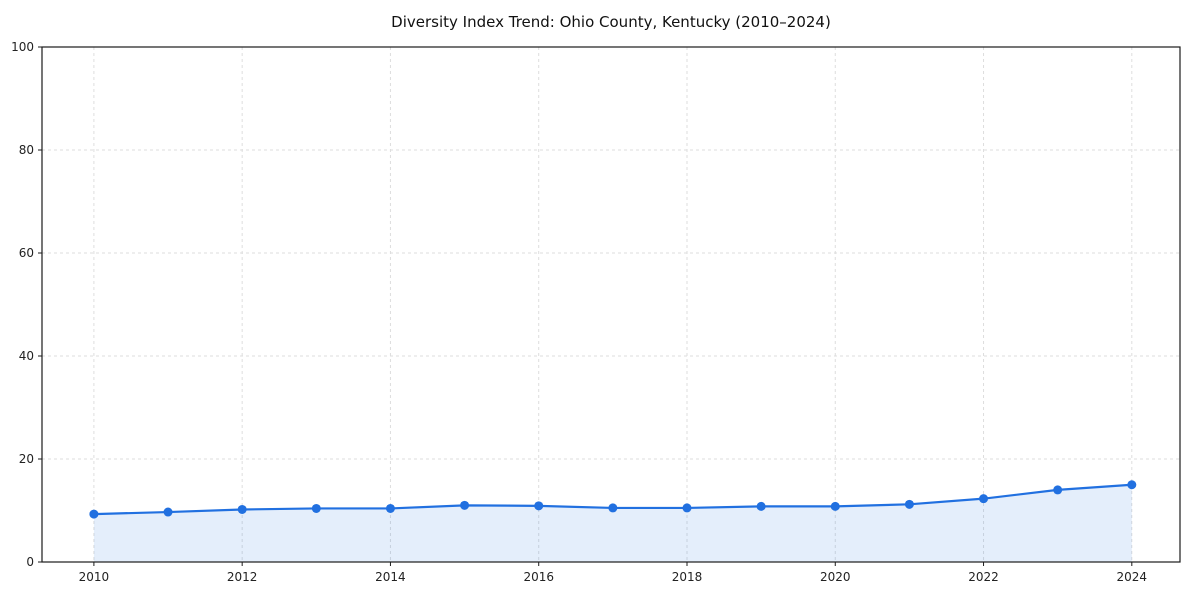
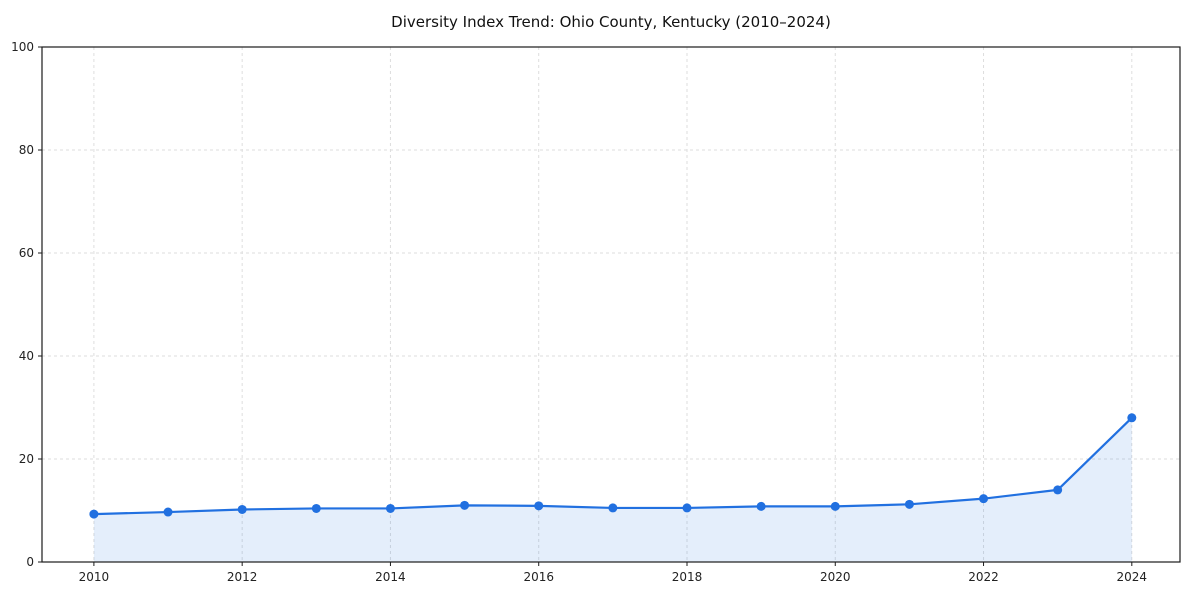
2024: 15 -> 28
